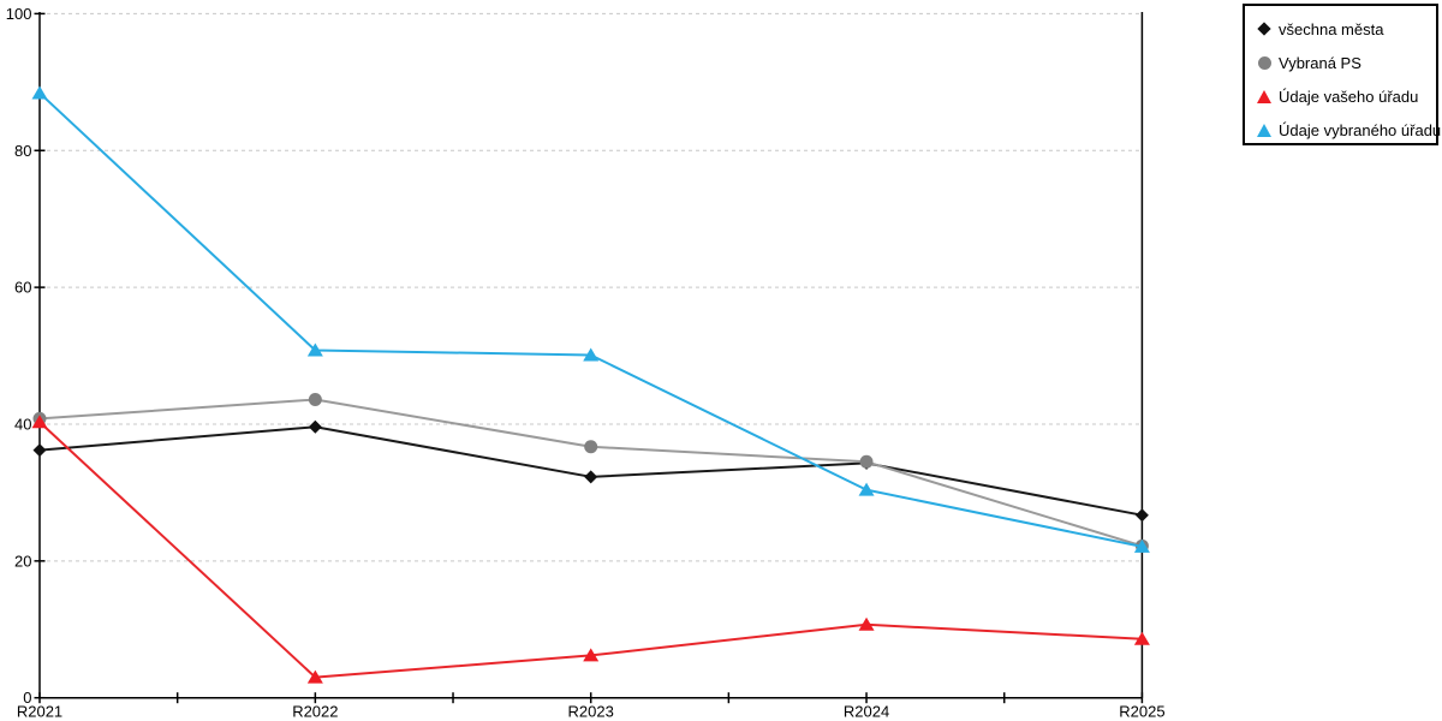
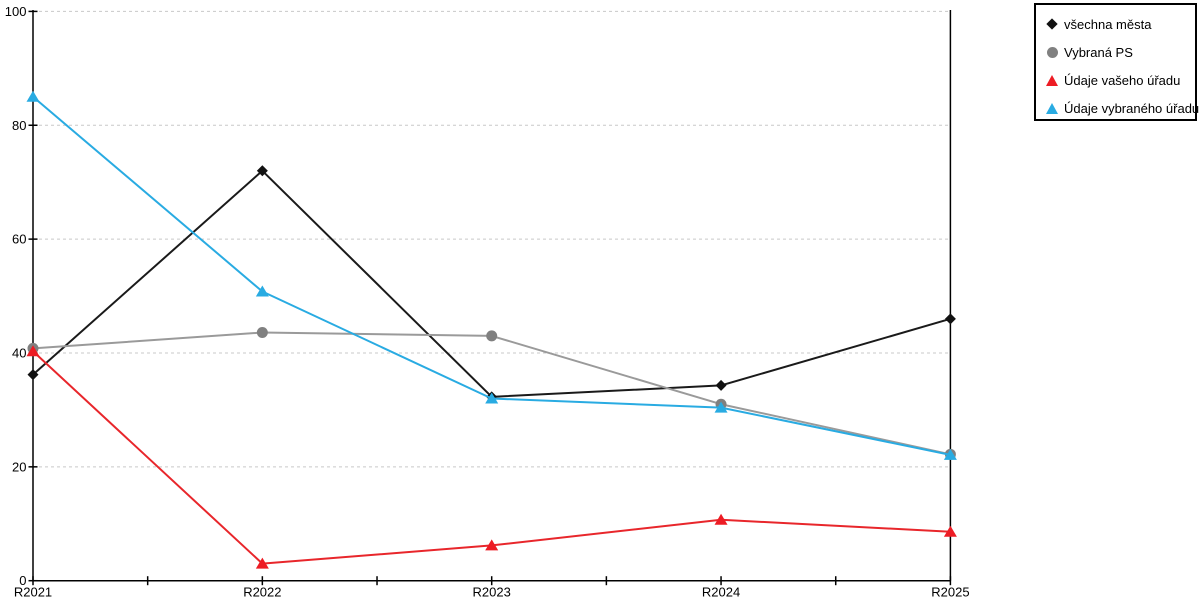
Údaje vybraného úřadu/R2021: 88 -> 85
všechna města/R2022: 40 -> 72
Vybraná PS/R2023: 37 -> 43
Údaje vybraného úřadu/R2023: 50 -> 32
Vybraná PS/R2024: 34 -> 31
všechna města/R2025: 27 -> 46
